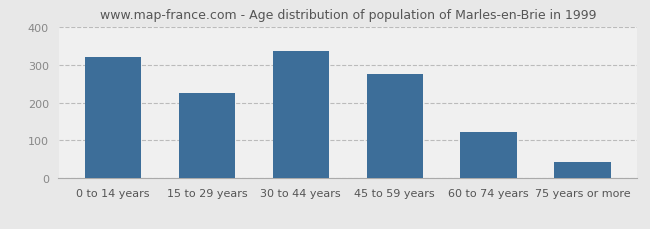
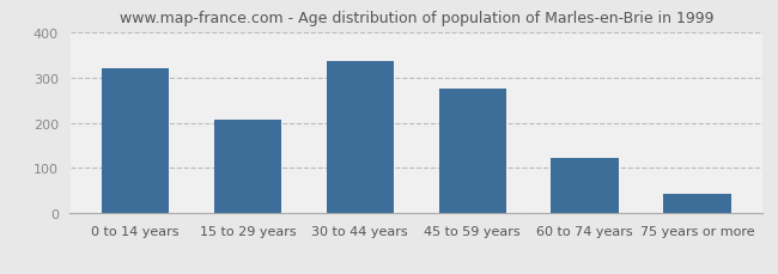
15 to 29 years: 225 -> 207
